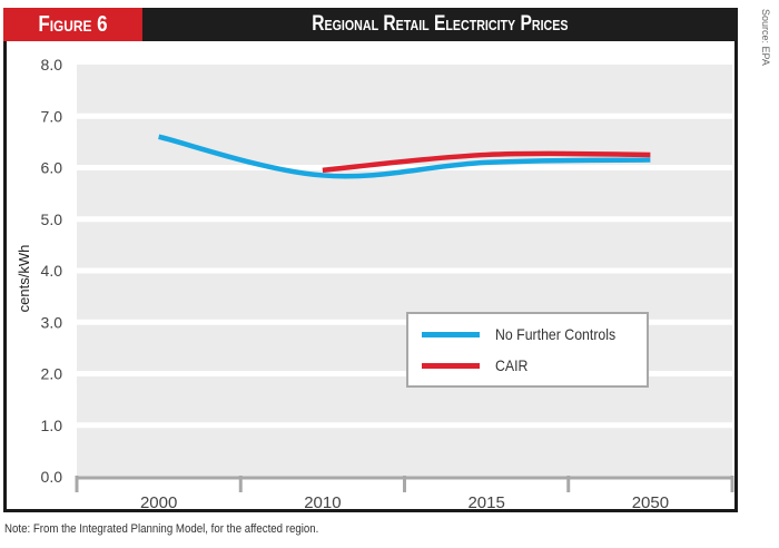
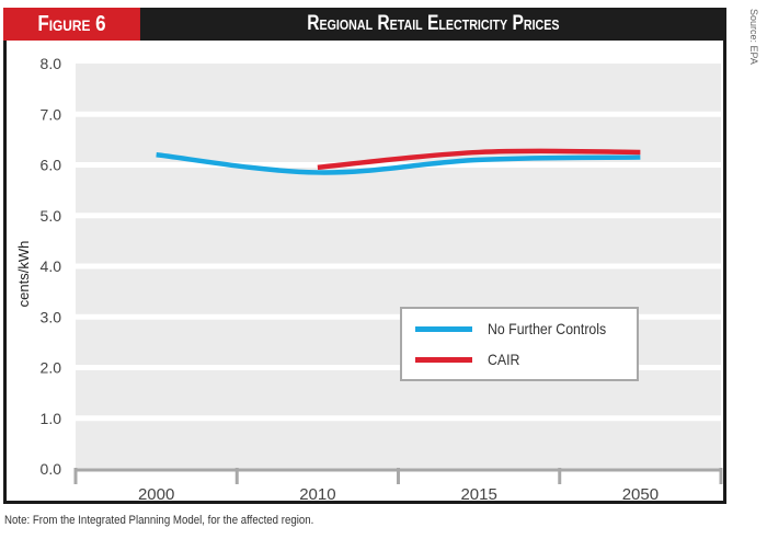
No Further Controls/2000: 6.6 -> 6.2
